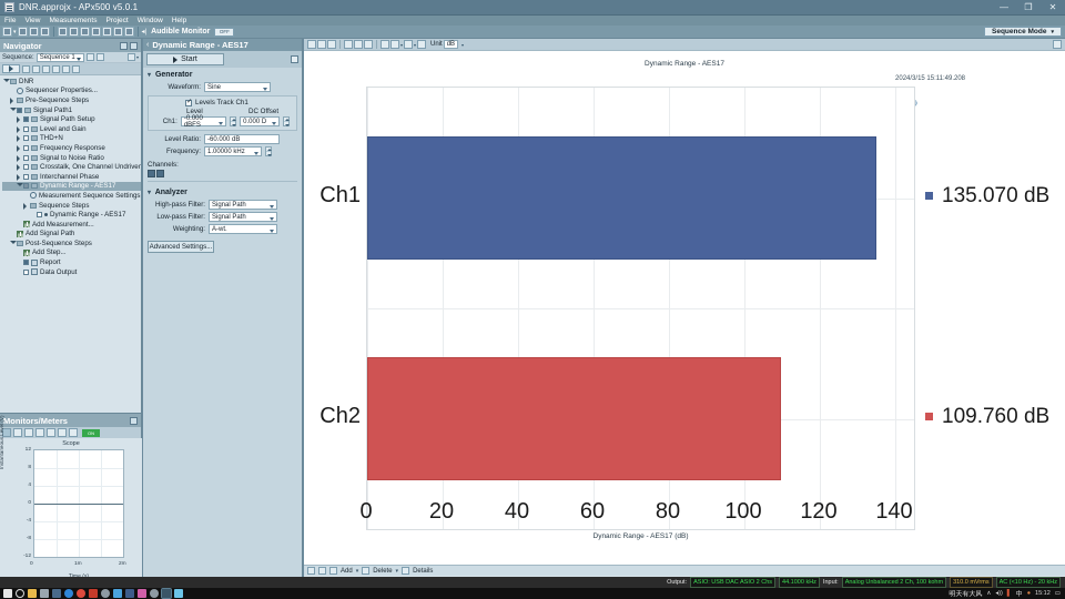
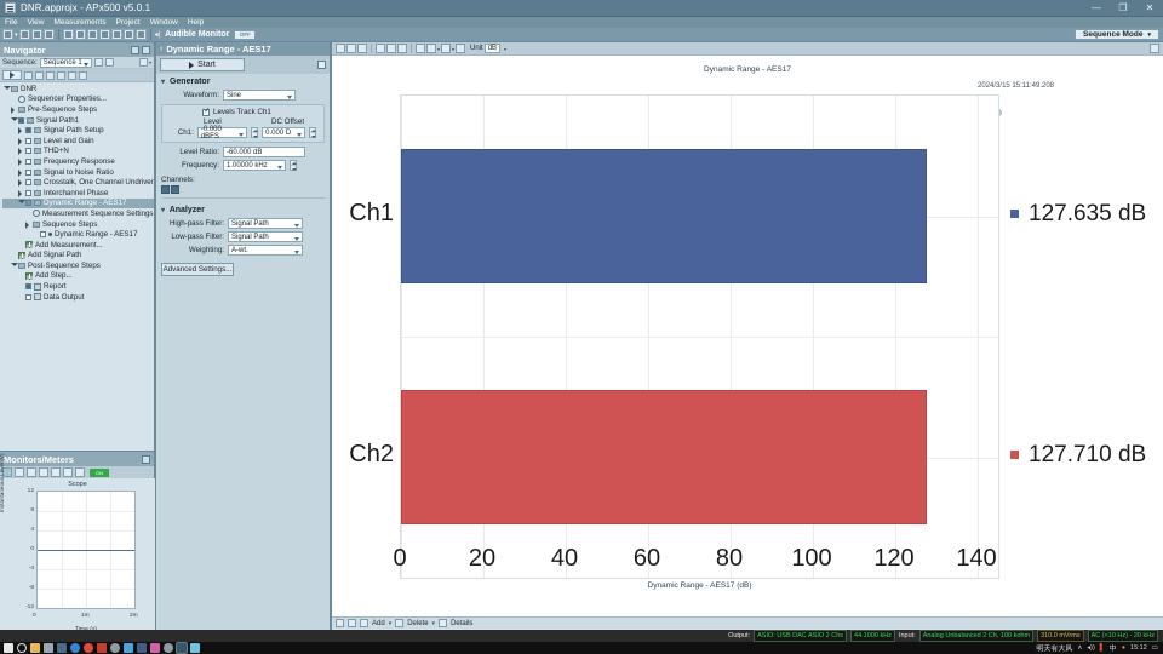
Ch1: 135.070 -> 127.635
Ch2: 109.760 -> 127.710
